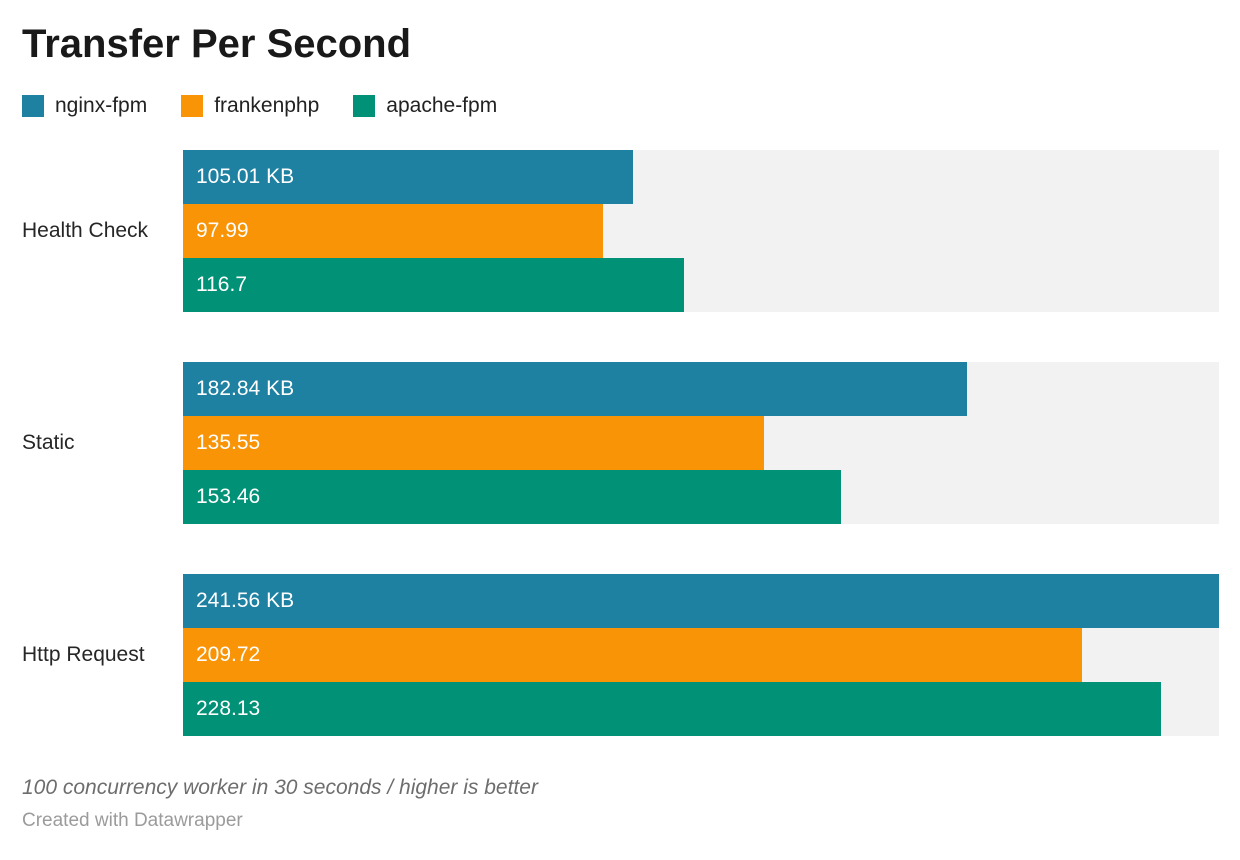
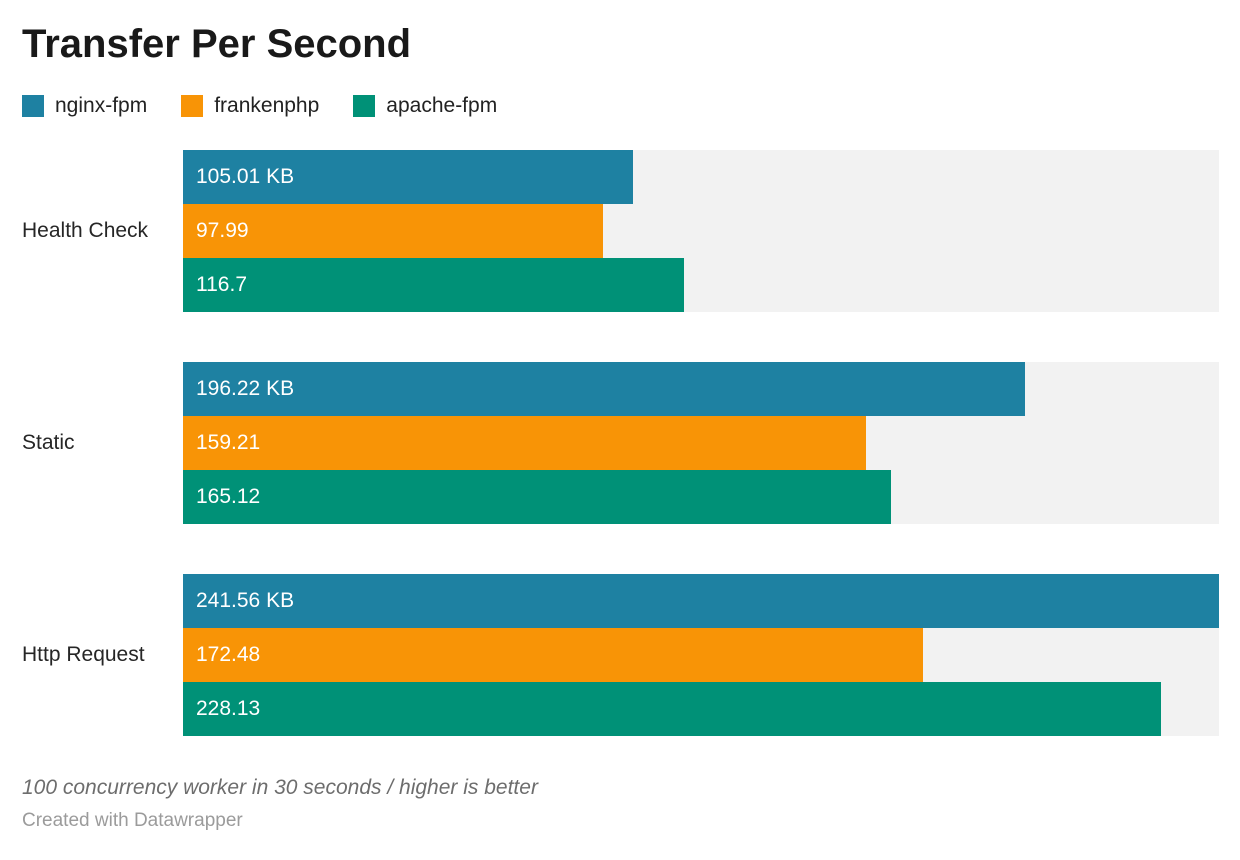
nginx-fpm/Static: 182.84 -> 196.22
frankenphp/Static: 135.55 -> 159.21
apache-fpm/Static: 153.46 -> 165.12
frankenphp/Http Request: 209.72 -> 172.48
